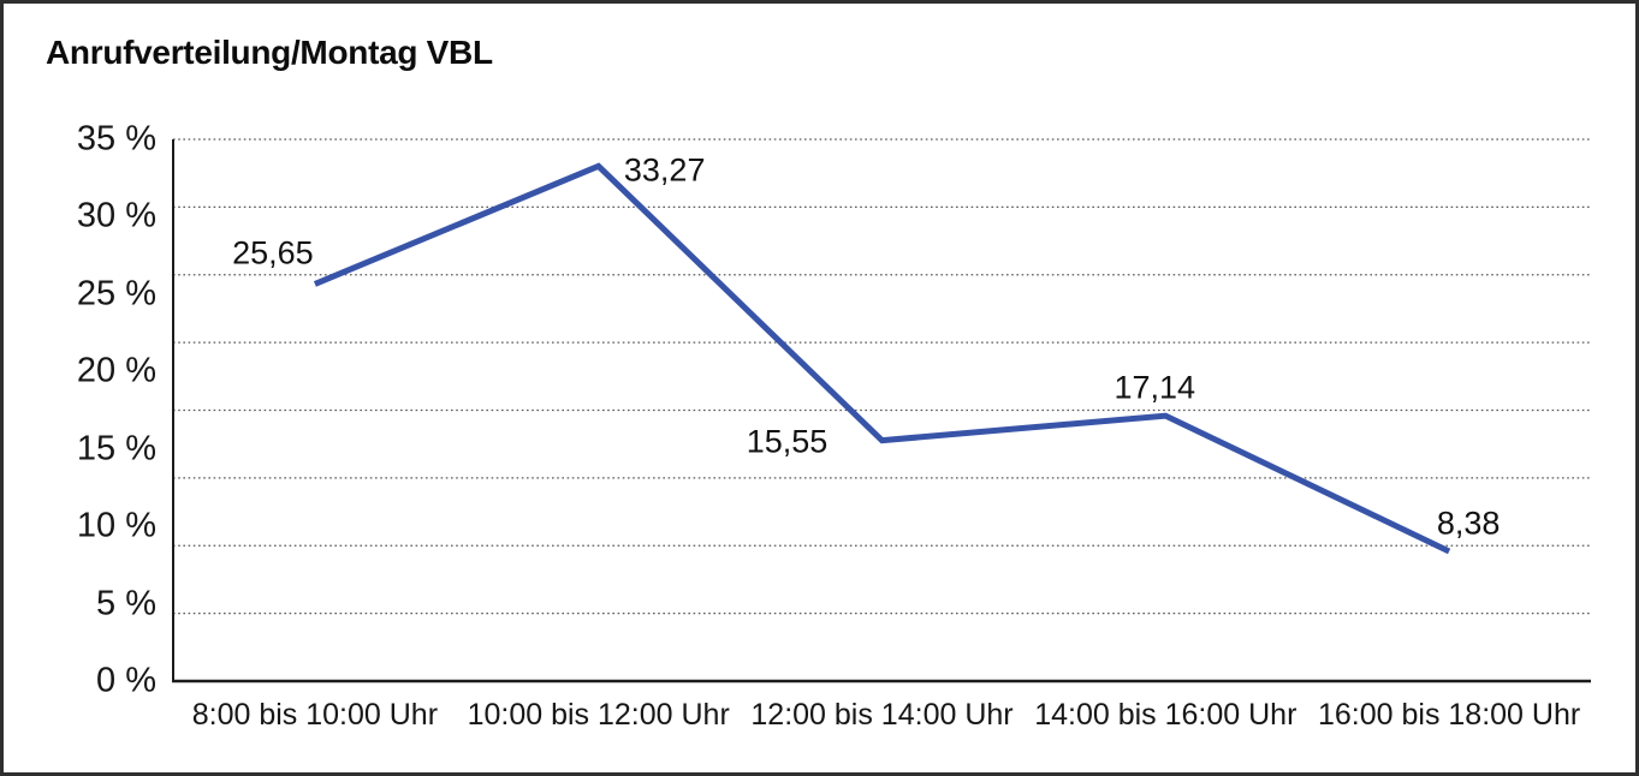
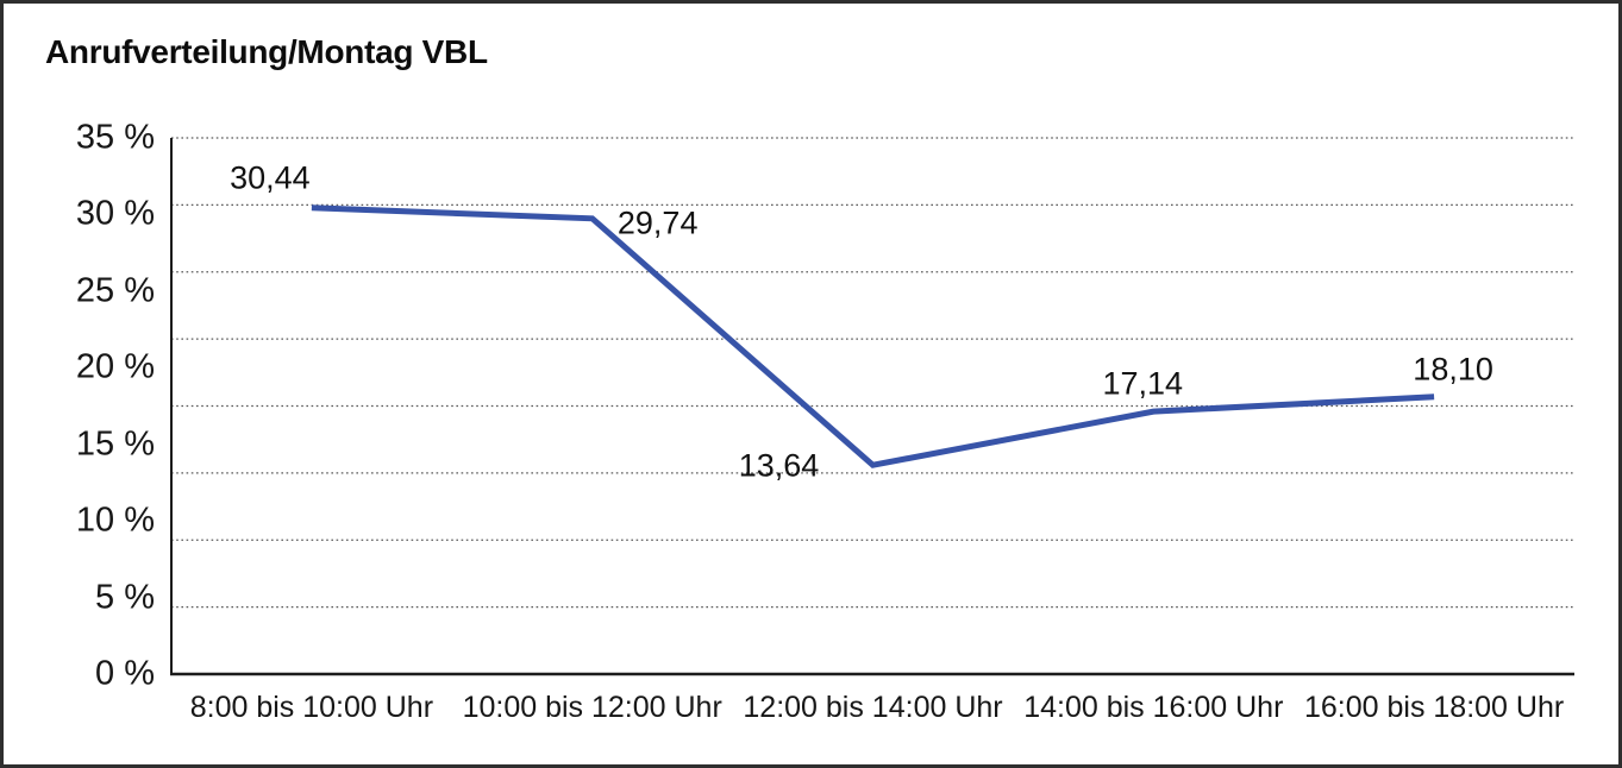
8:00 bis 10:00 Uhr: 25,65 -> 30,44
10:00 bis 12:00 Uhr: 33,27 -> 29,74
12:00 bis 14:00 Uhr: 15,55 -> 13,64
16:00 bis 18:00 Uhr: 8,38 -> 18,10
